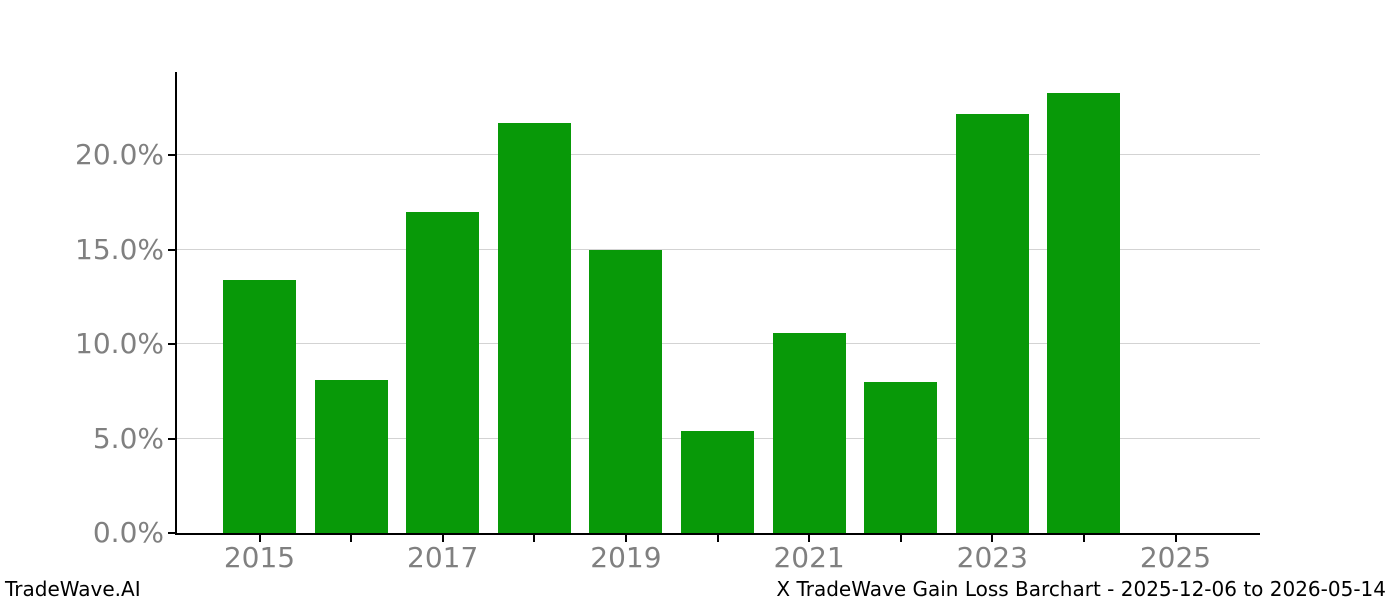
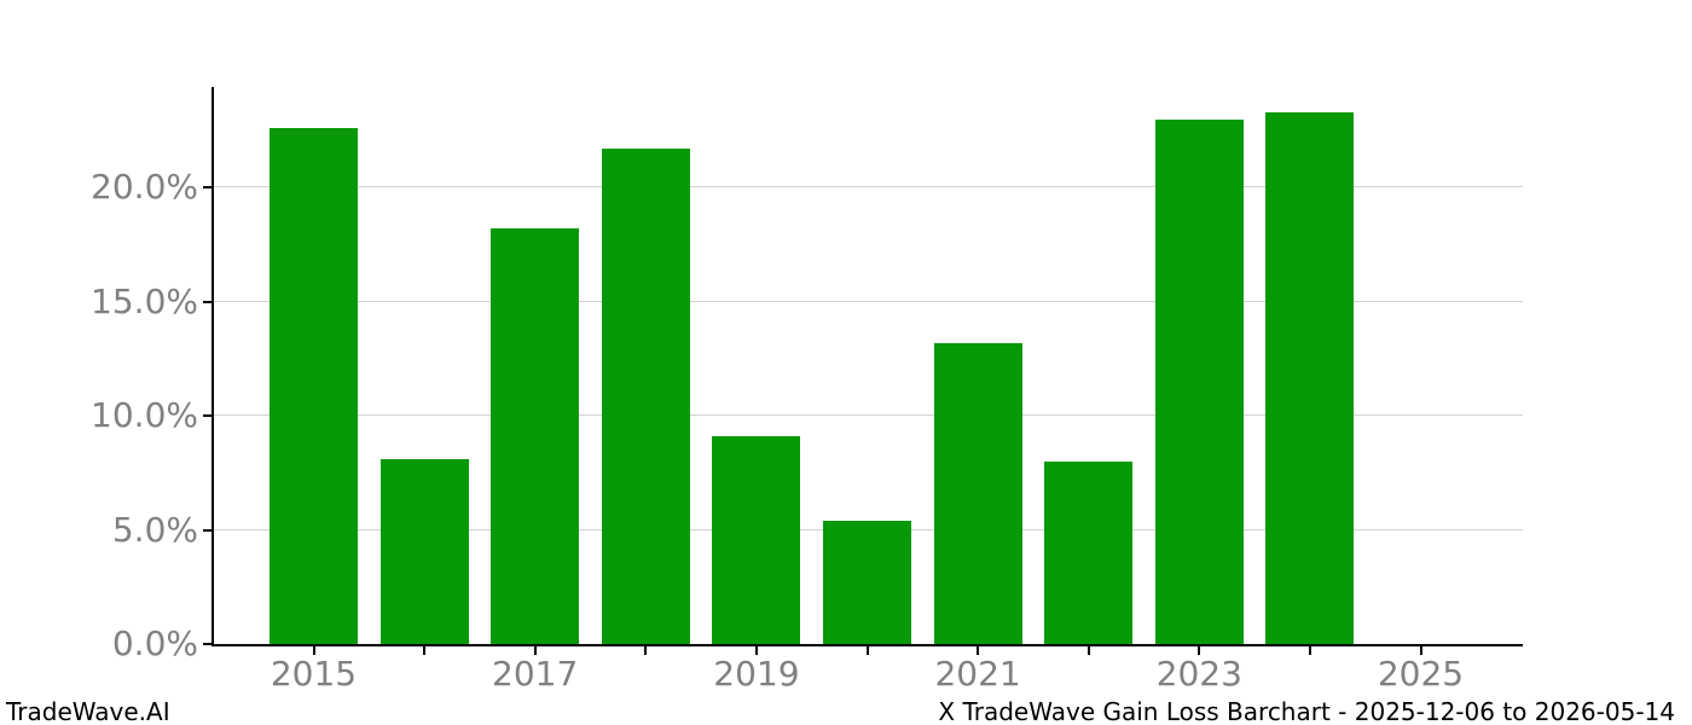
2015: 13.4% -> 22.6%
2017: 17.0% -> 18.2%
2019: 15.0% -> 9.1%
2021: 10.6% -> 13.2%
2023: 22.2% -> 23.0%
